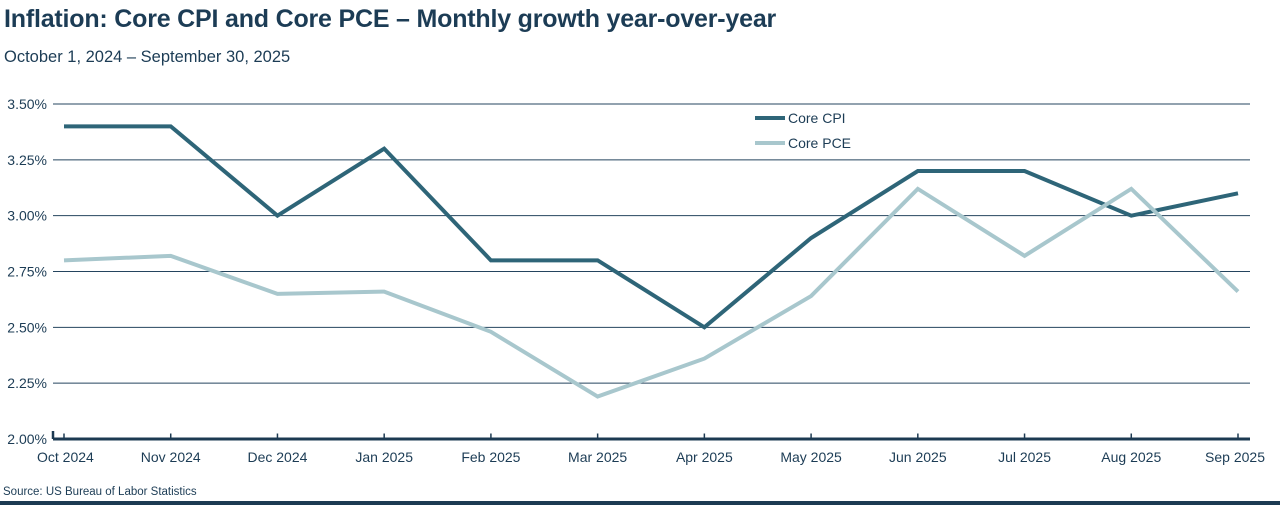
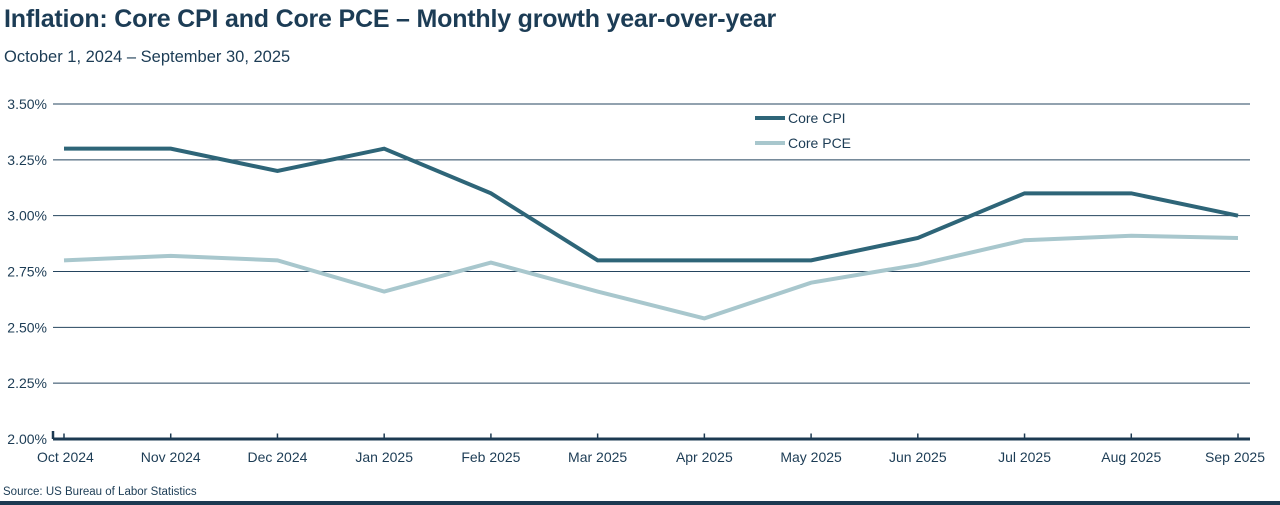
Core CPI/Oct 2024: 3.4% -> 3.3%
Core CPI/Nov 2024: 3.4% -> 3.3%
Core CPI/Dec 2024: 3.0% -> 3.2%
Core PCE/Dec 2024: 2.65% -> 2.80%
Core CPI/Feb 2025: 2.8% -> 3.1%
Core PCE/Feb 2025: 2.48% -> 2.79%
Core PCE/Mar 2025: 2.19% -> 2.66%
Core CPI/Apr 2025: 2.5% -> 2.8%
Core PCE/Apr 2025: 2.36% -> 2.54%
Core CPI/May 2025: 2.9% -> 2.8%
Core PCE/May 2025: 2.64% -> 2.70%
Core CPI/Jun 2025: 3.2% -> 2.9%
Core PCE/Jun 2025: 3.12% -> 2.78%
Core CPI/Jul 2025: 3.2% -> 3.1%
Core PCE/Jul 2025: 2.82% -> 2.89%
Core CPI/Aug 2025: 3.0% -> 3.1%
Core PCE/Aug 2025: 3.12% -> 2.91%
Core CPI/Sep 2025: 3.1% -> 3.0%
Core PCE/Sep 2025: 2.66% -> 2.90%
